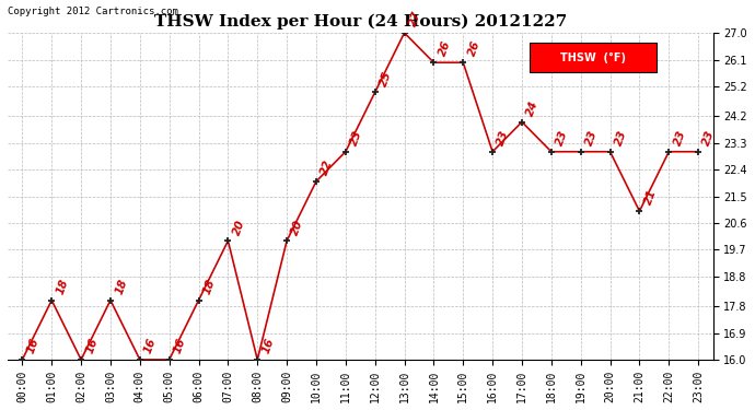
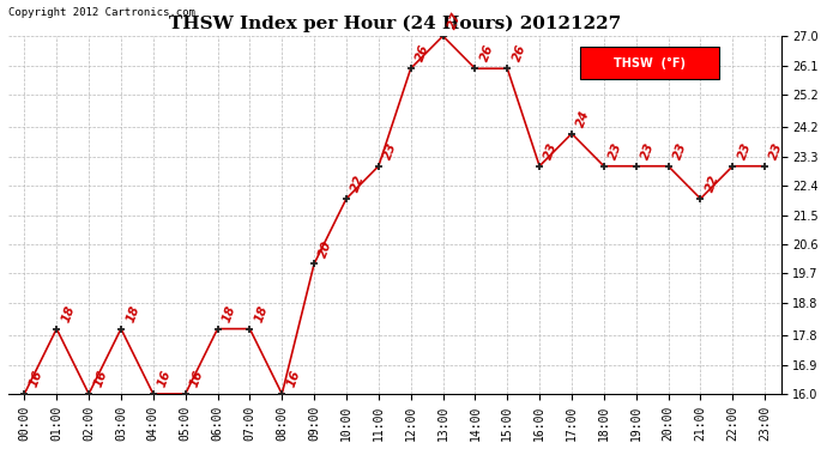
07:00: 20 -> 18
12:00: 25 -> 26
21:00: 21 -> 22
